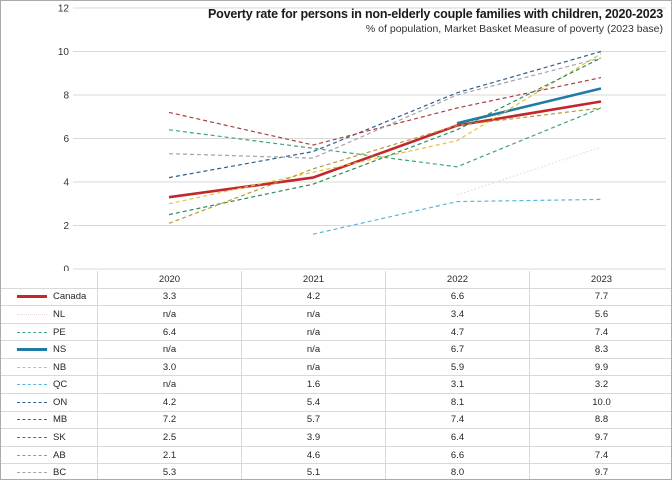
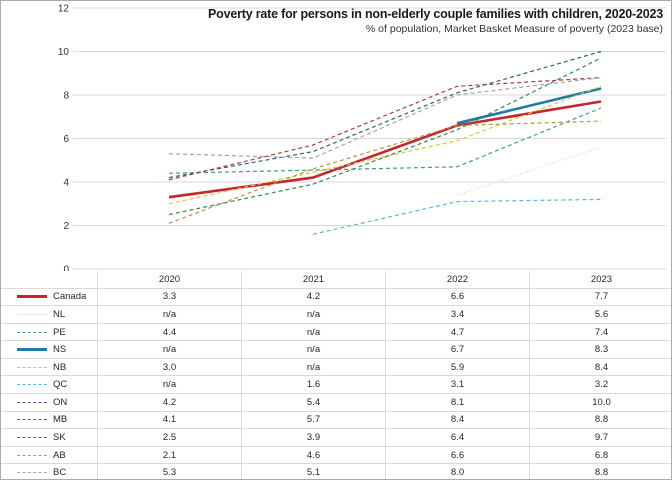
PE/2020: 6.4 -> 4.4
MB/2020: 7.2 -> 4.1
MB/2022: 7.4 -> 8.4
NB/2023: 9.9 -> 8.4
AB/2023: 7.4 -> 6.8
BC/2023: 9.7 -> 8.8
